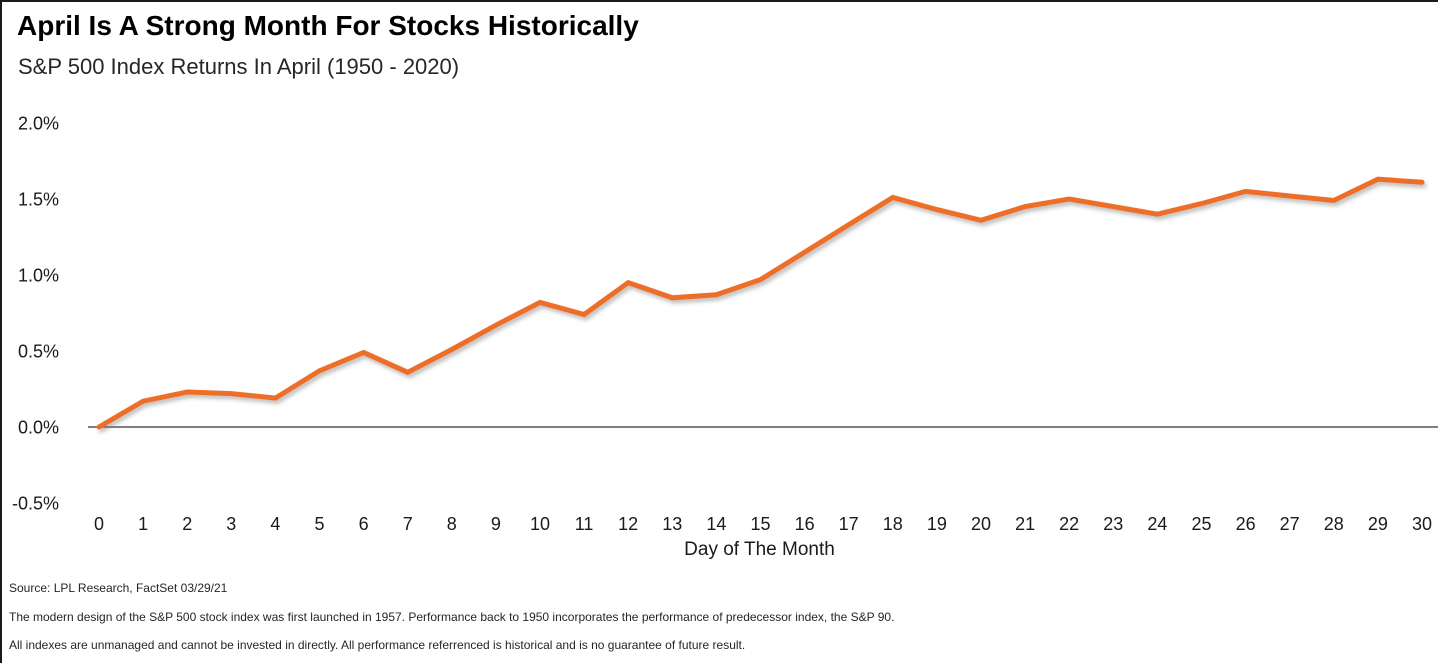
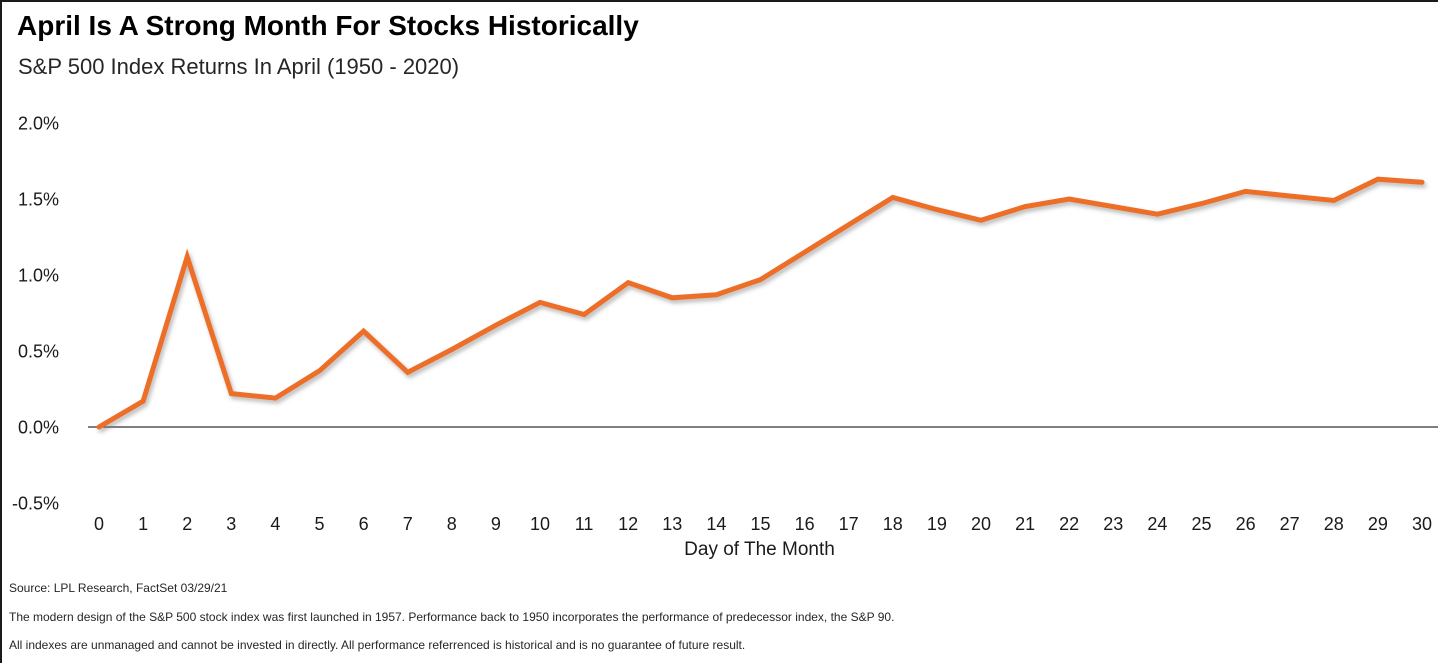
2: 0.23% -> 1.12%
6: 0.49% -> 0.63%
